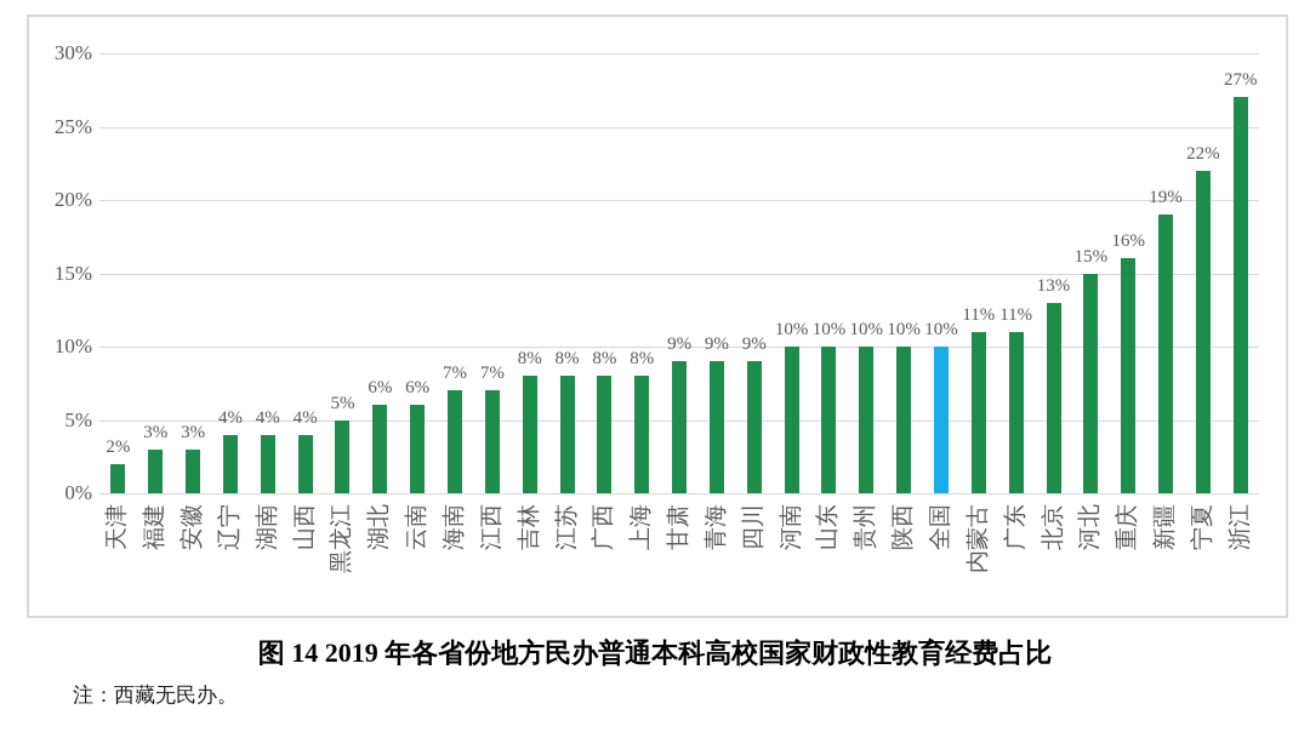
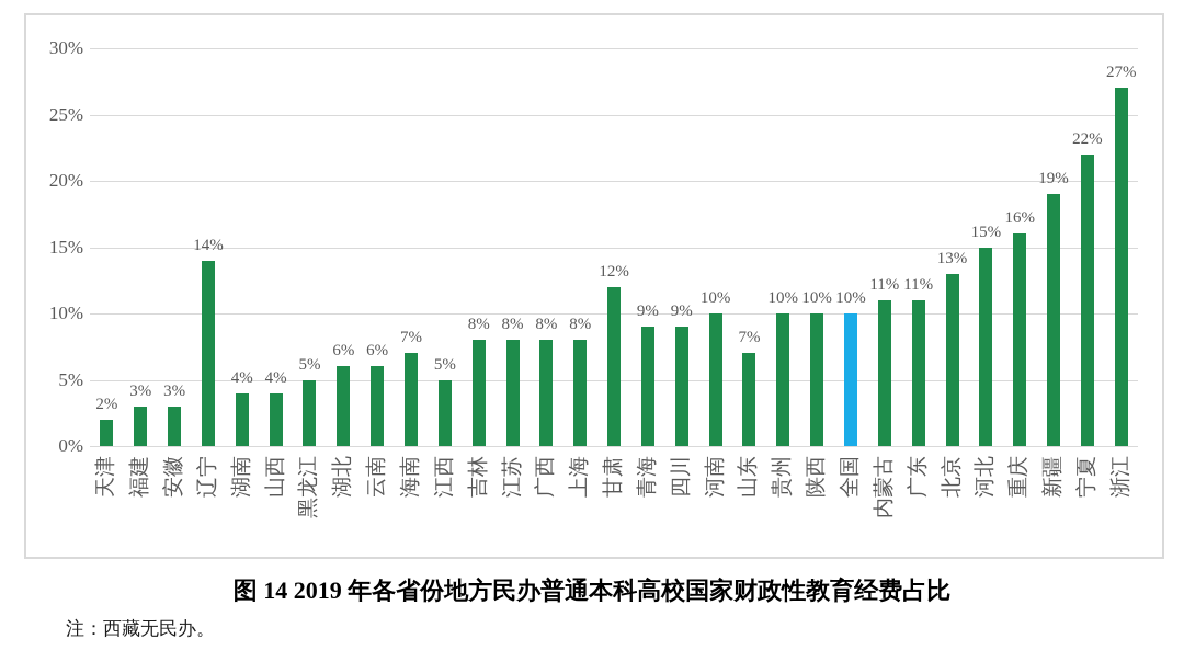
辽宁: 4% -> 14%
江西: 7% -> 5%
甘肃: 9% -> 12%
山东: 10% -> 7%
